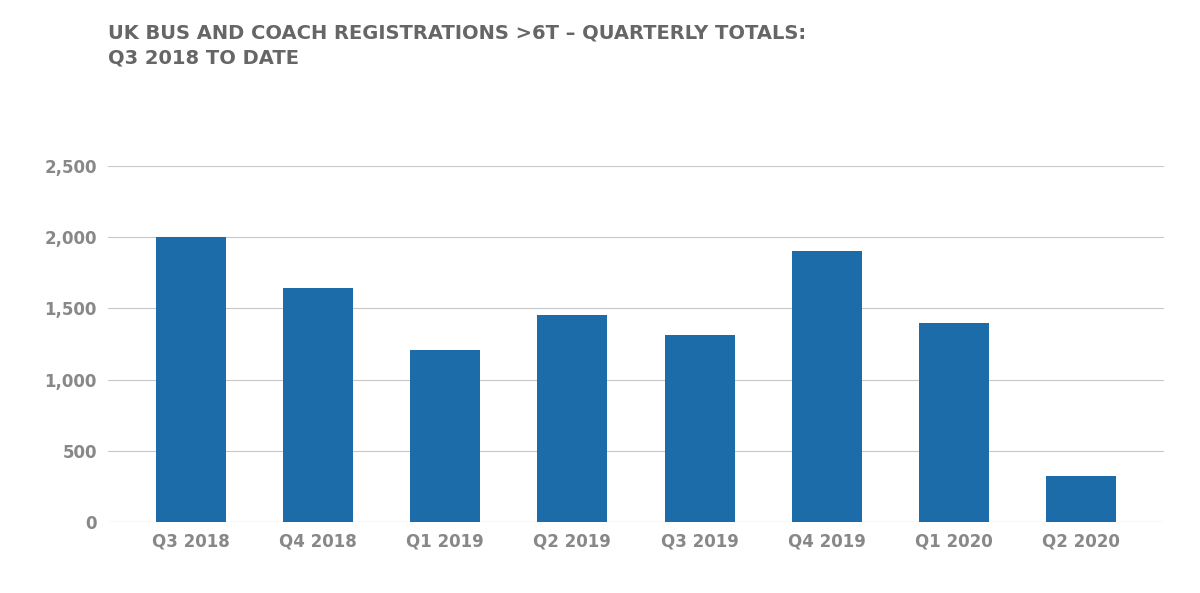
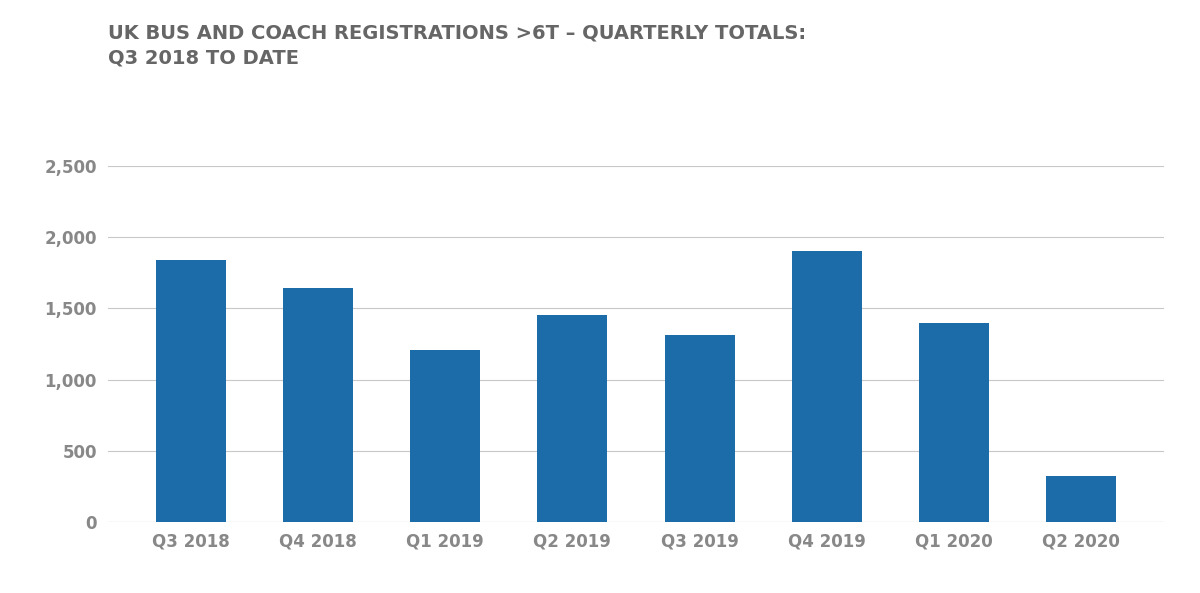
Q3 2018: 2,000 -> 1,840
